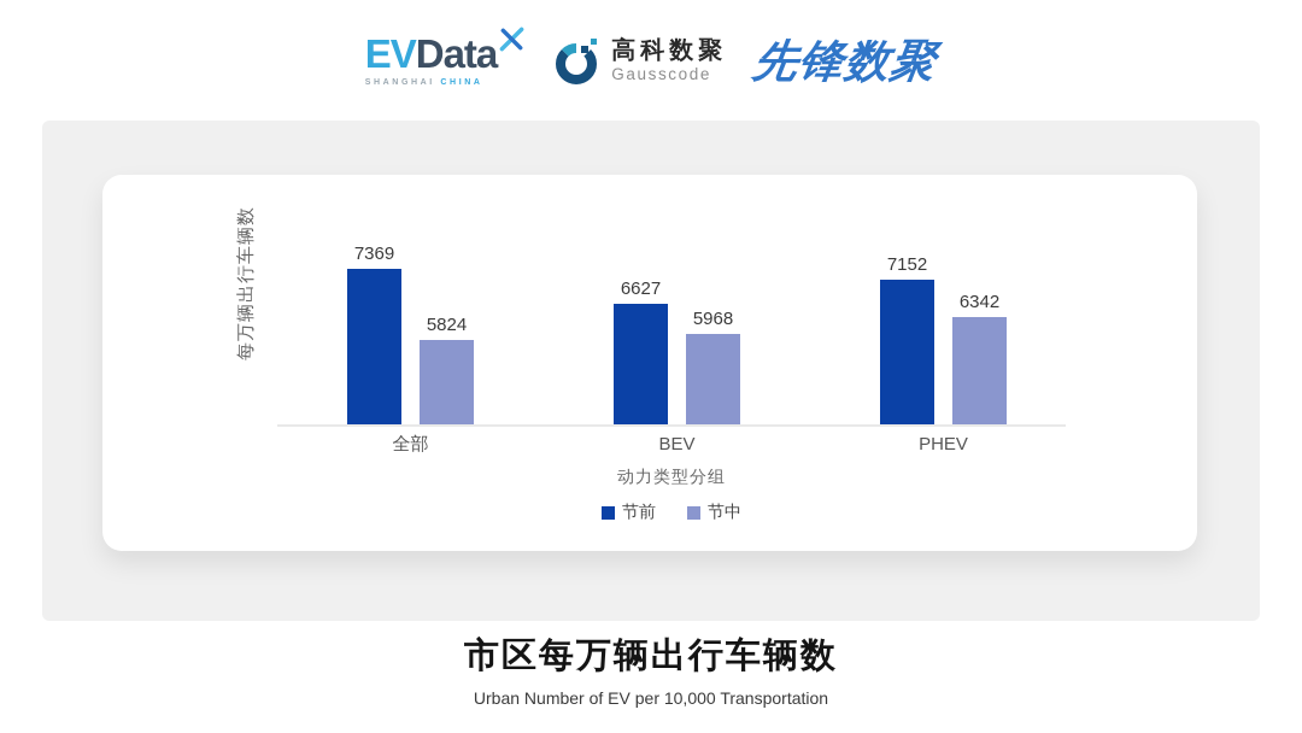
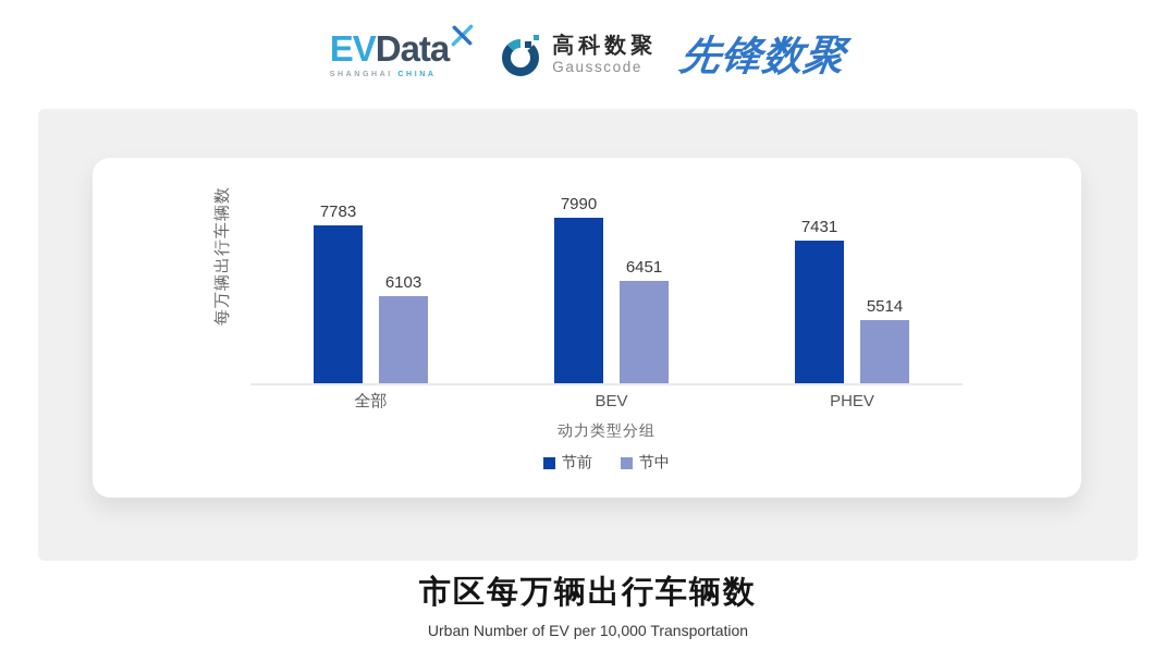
节前/全部: 7369 -> 7783
节中/全部: 5824 -> 6103
节前/BEV: 6627 -> 7990
节中/BEV: 5968 -> 6451
节前/PHEV: 7152 -> 7431
节中/PHEV: 6342 -> 5514
